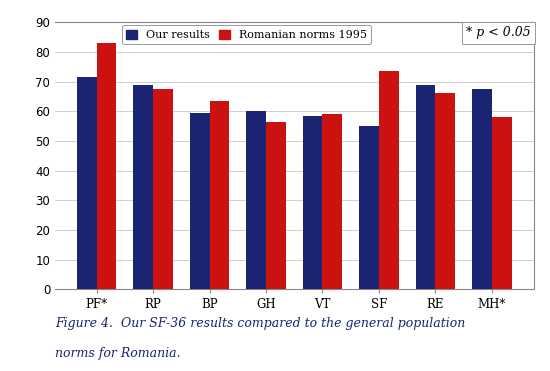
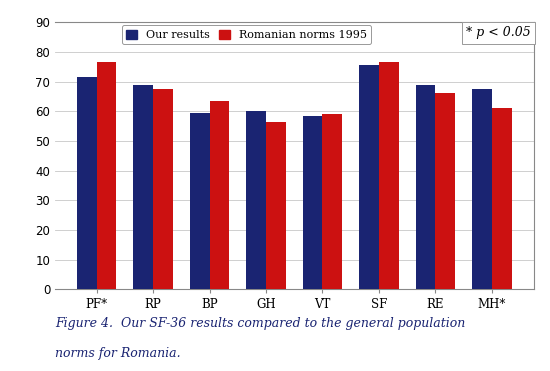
Romanian norms 1995/PF*: 83.0 -> 76.5
Our results/SF: 55.0 -> 75.5
Romanian norms 1995/SF: 73.5 -> 76.5
Romanian norms 1995/MH*: 58.0 -> 61.0
